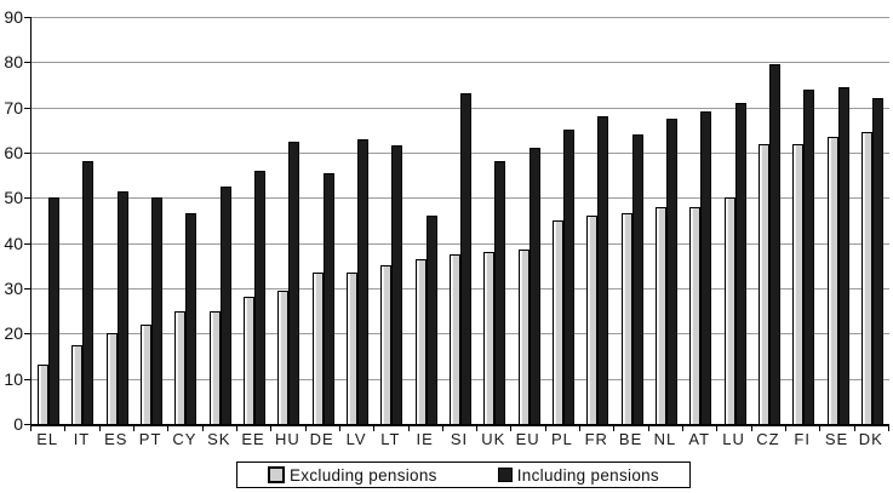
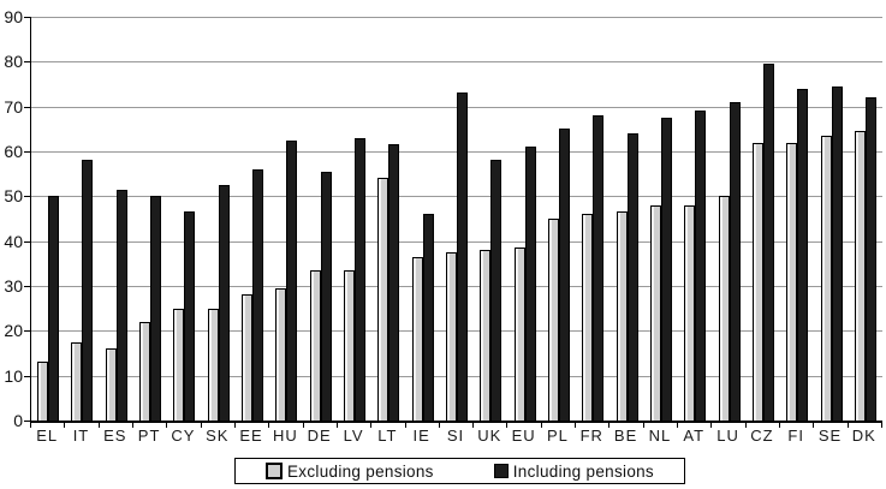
Excluding pensions/ES: 20 -> 16
Excluding pensions/LT: 35 -> 54
